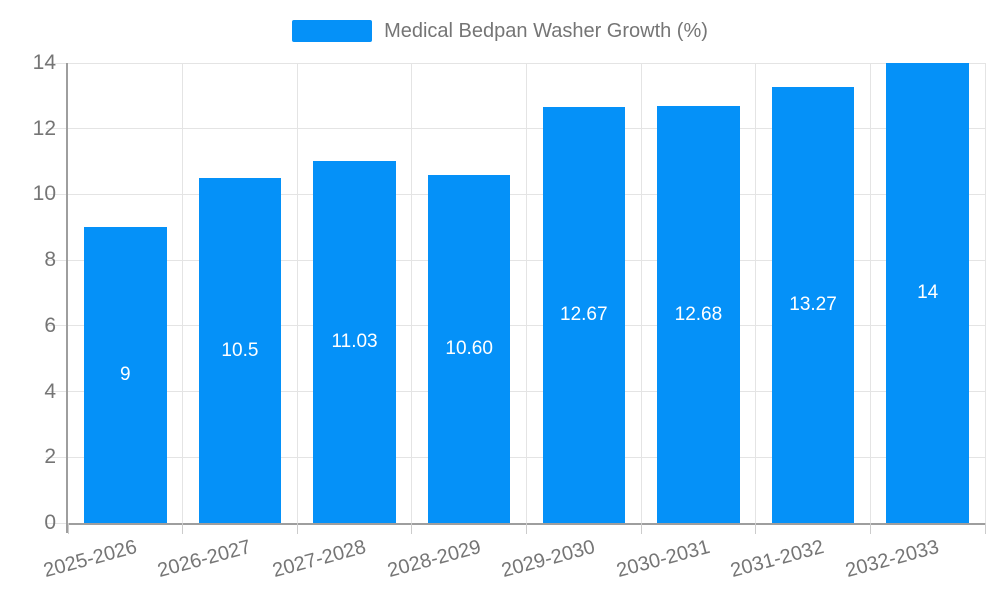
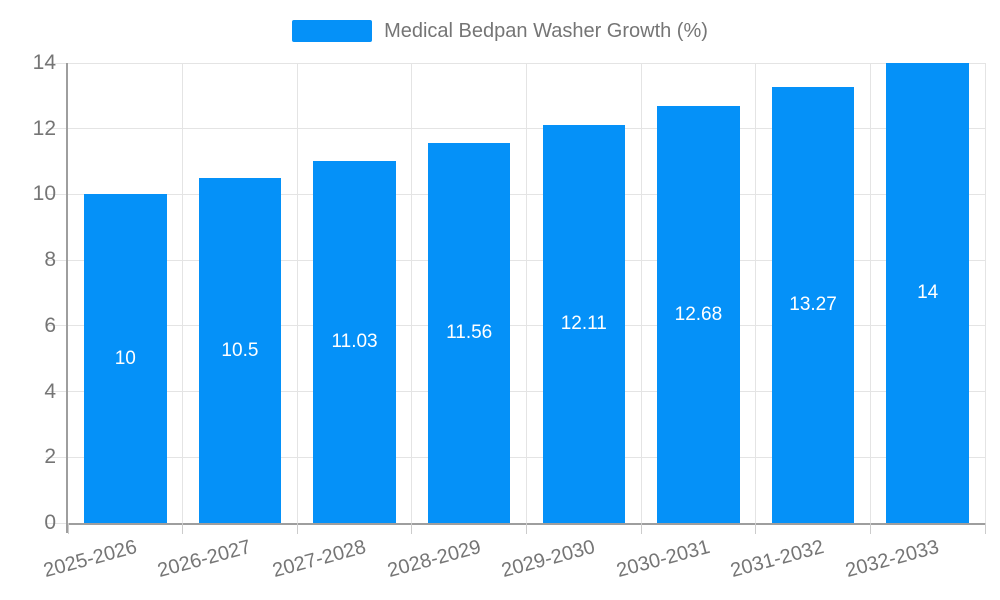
2025-2026: 9 -> 10
2028-2029: 10.60 -> 11.56
2029-2030: 12.67 -> 12.11
